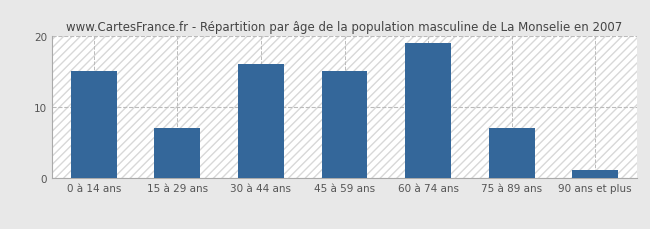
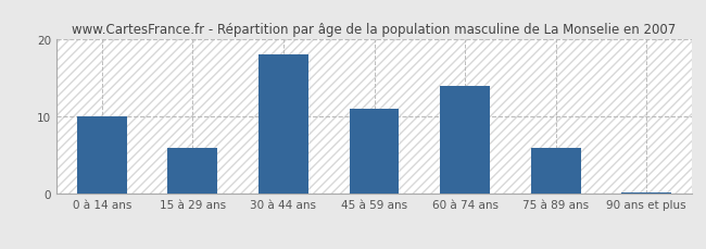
0 à 14 ans: 15.0 -> 10.0
15 à 29 ans: 7.0 -> 6.0
30 à 44 ans: 16.0 -> 18.0
45 à 59 ans: 15.0 -> 11.0
60 à 74 ans: 19.0 -> 14.0
75 à 89 ans: 7.0 -> 6.0
90 ans et plus: 1.2 -> 0.2
